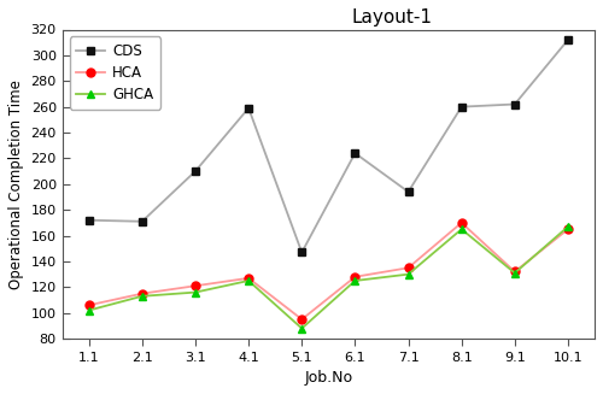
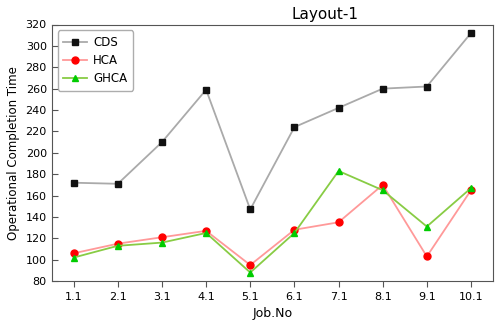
CDS/7.1: 194 -> 242
GHCA/7.1: 130 -> 183
HCA/9.1: 132 -> 103
